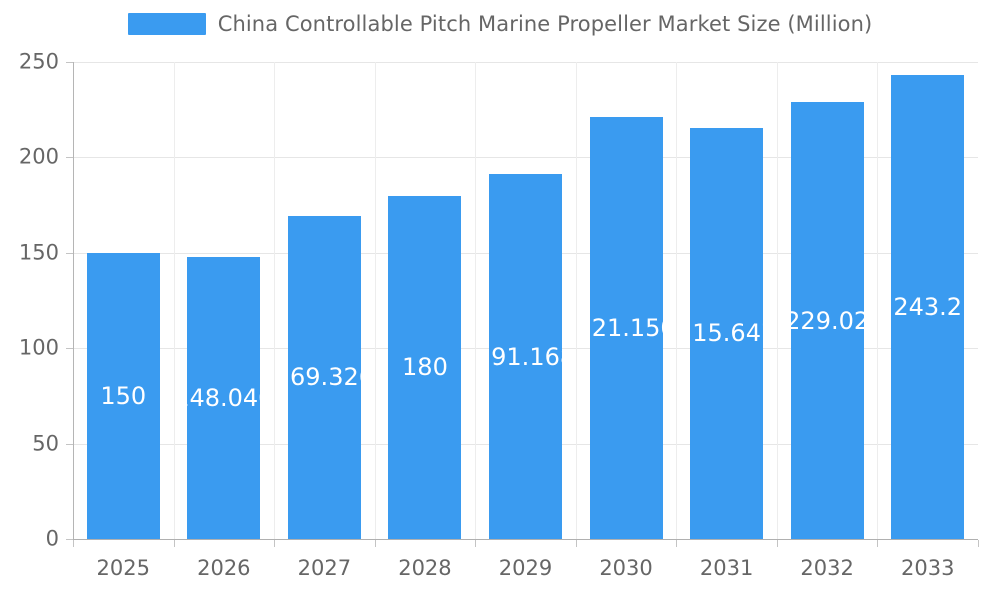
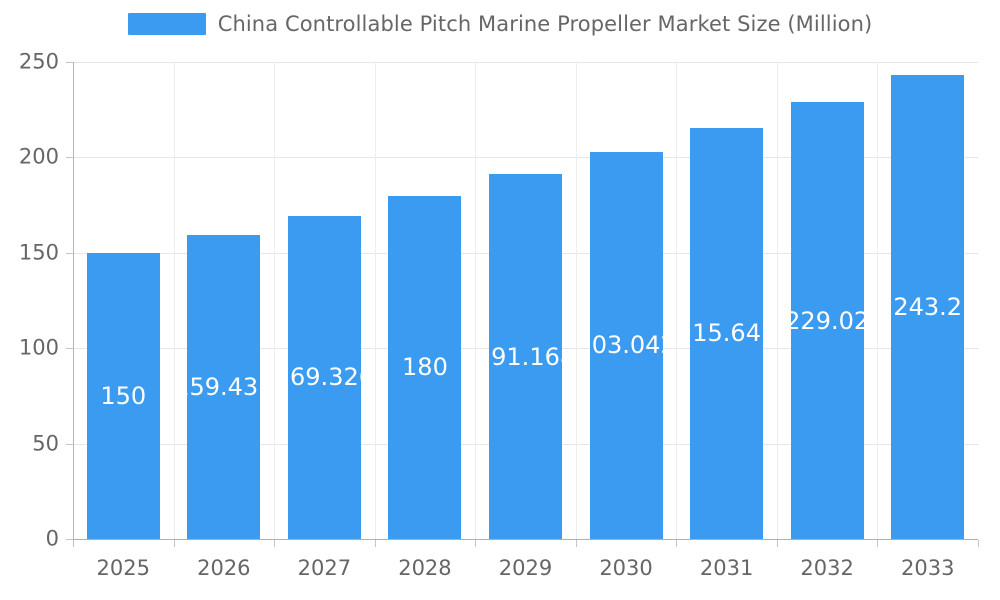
2026: 148.040 -> 159.435
2030: 221.150 -> 203.042
